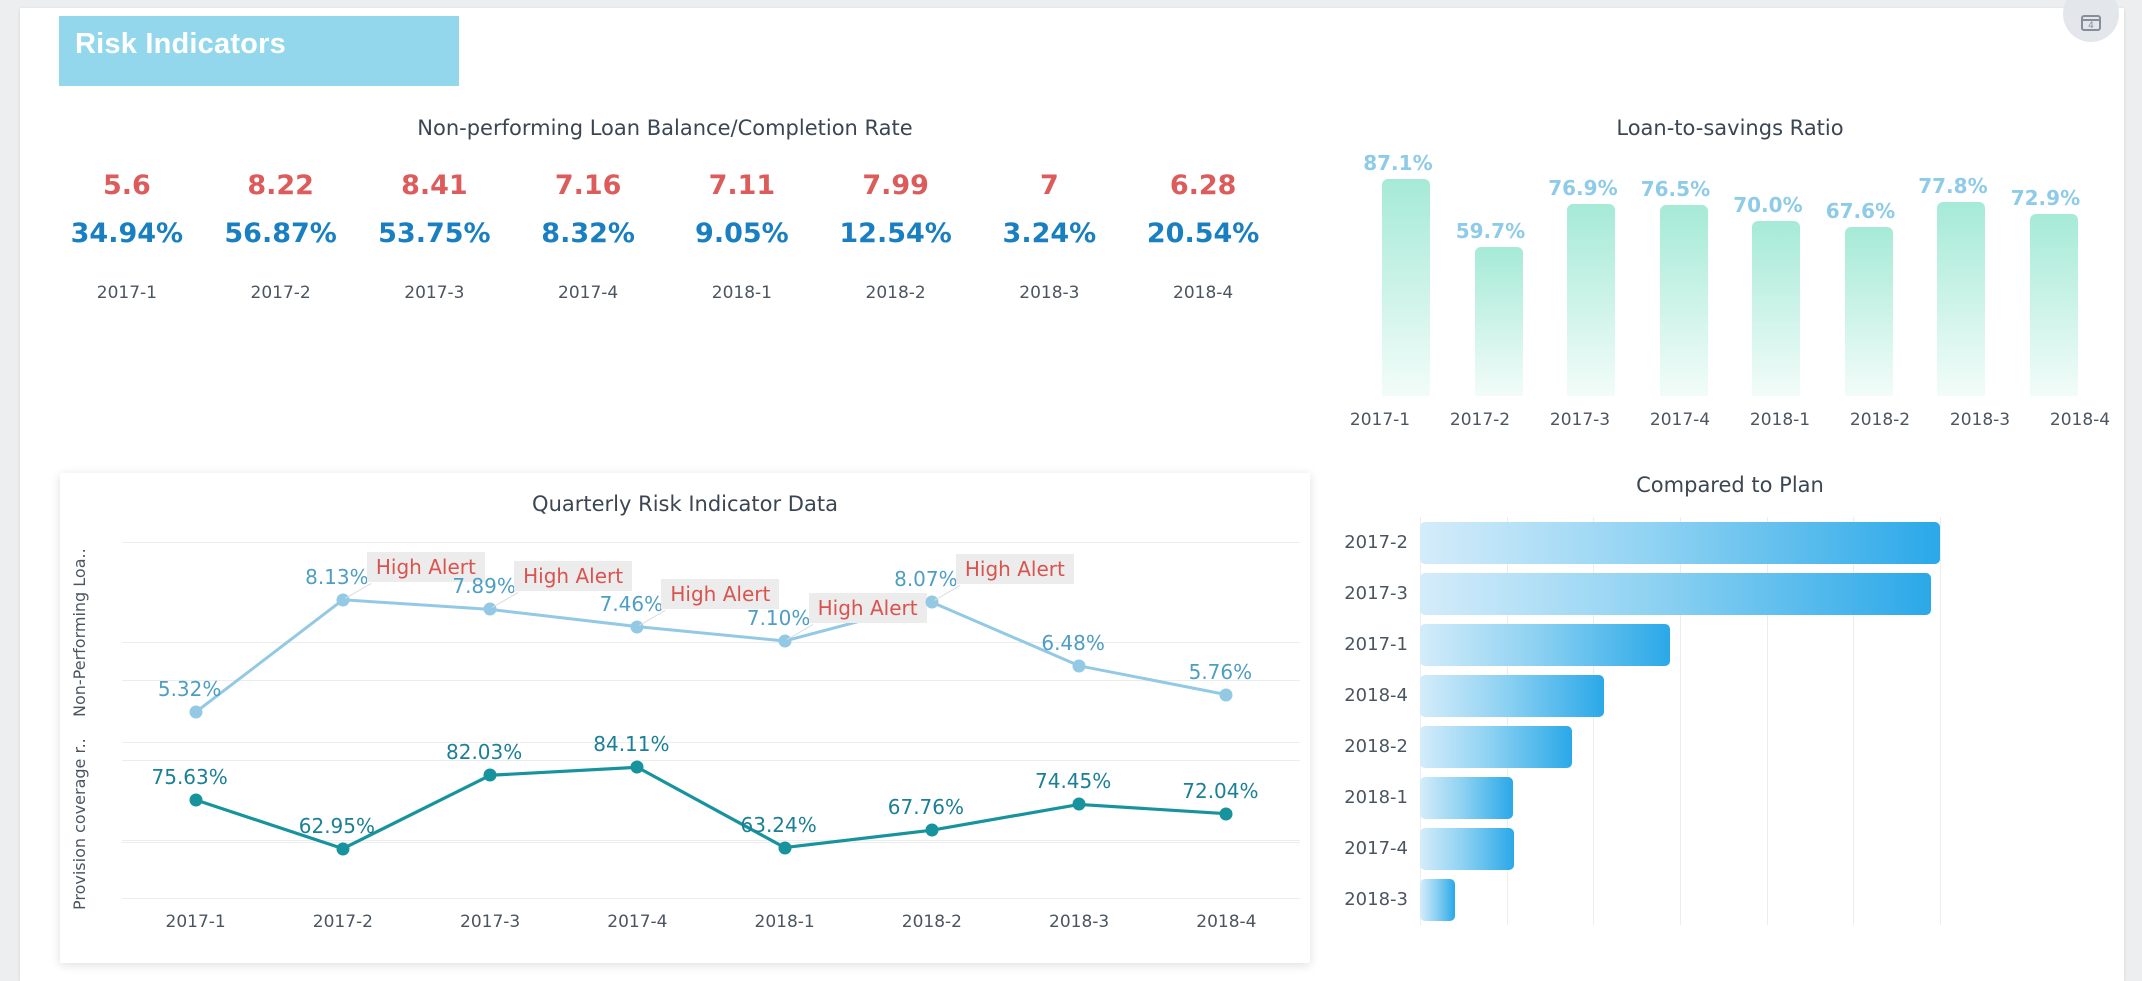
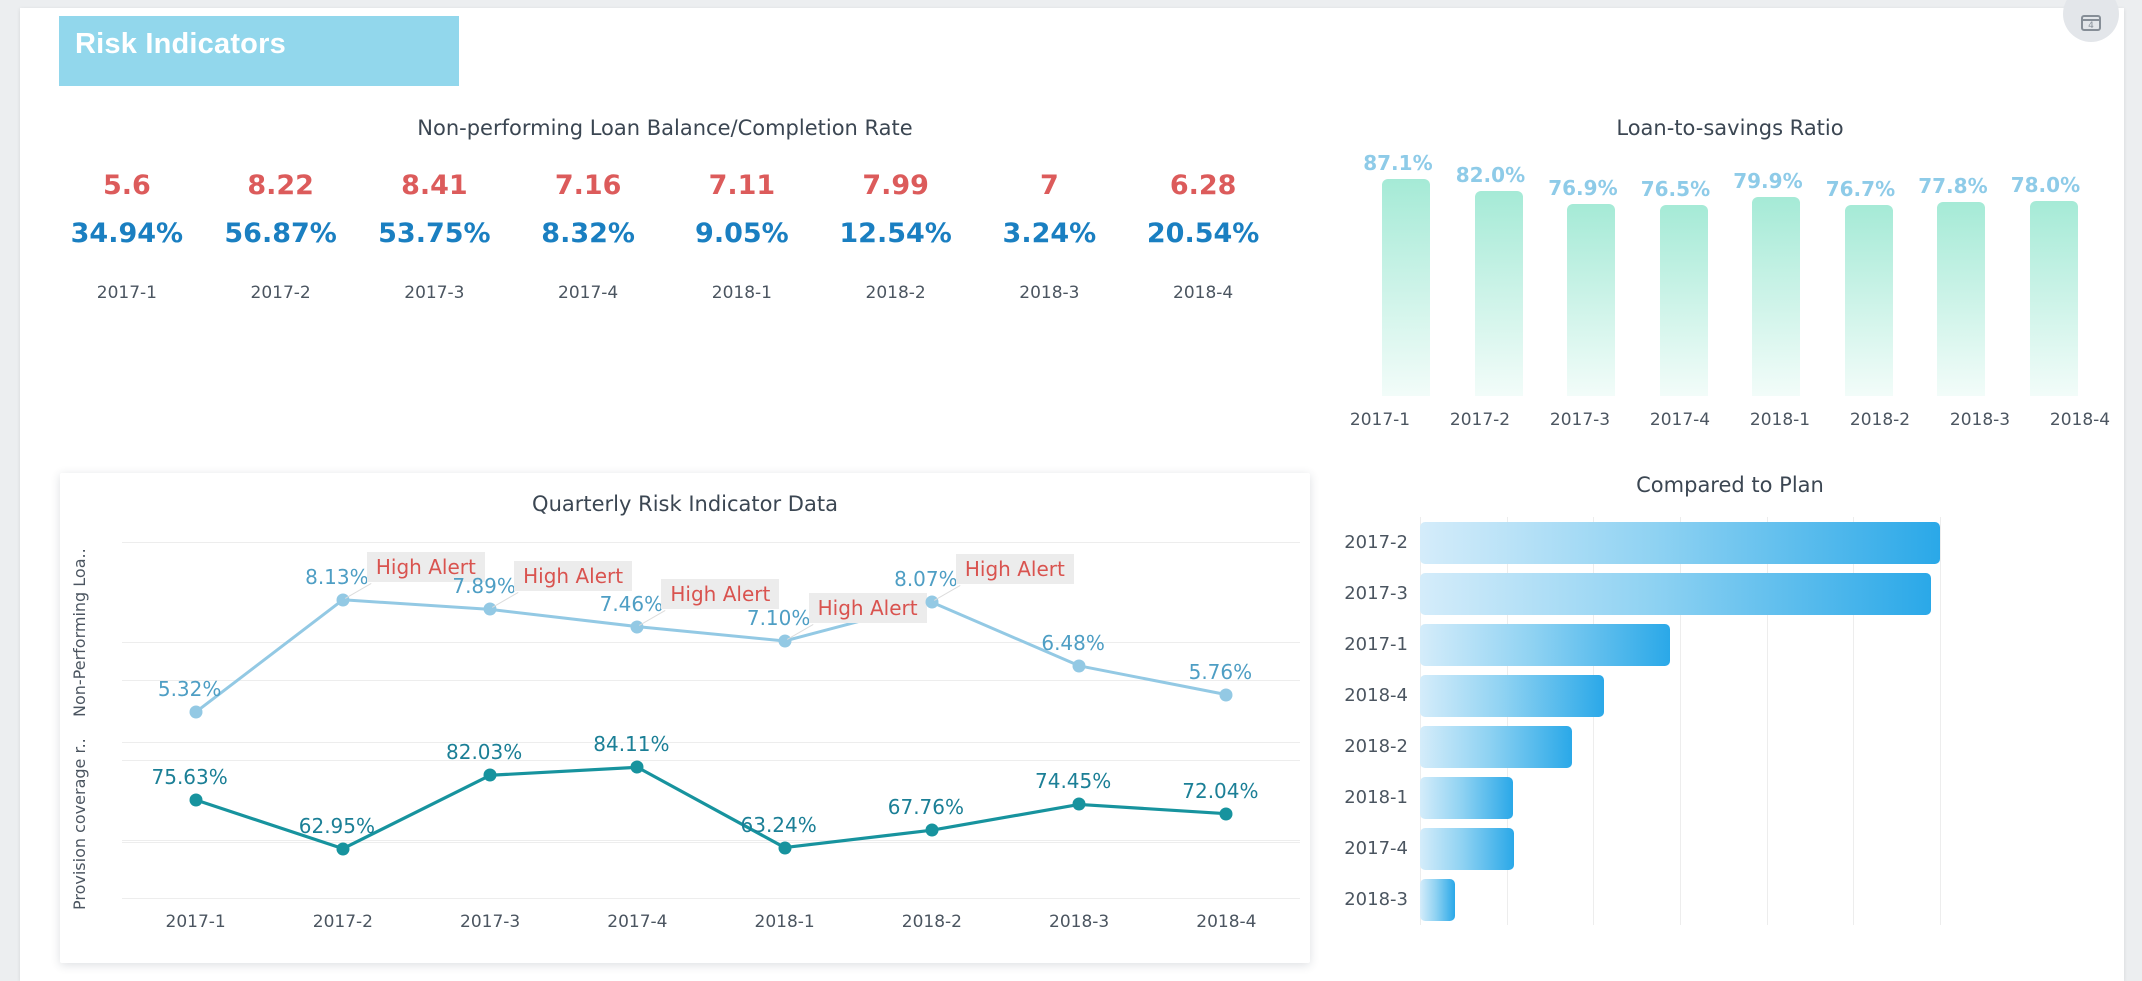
Loan-to-savings Ratio/2017-2: 59.7% -> 82.0%
Loan-to-savings Ratio/2018-1: 70.0% -> 79.9%
Loan-to-savings Ratio/2018-2: 67.6% -> 76.7%
Loan-to-savings Ratio/2018-4: 72.9% -> 78.0%
